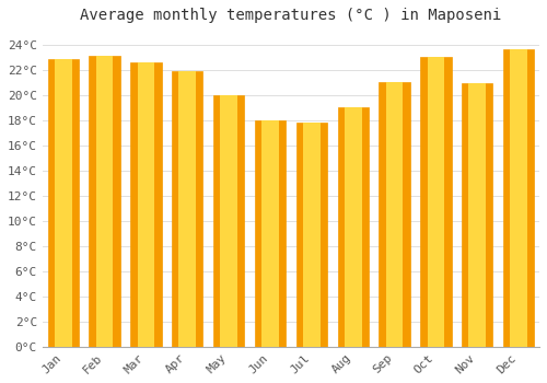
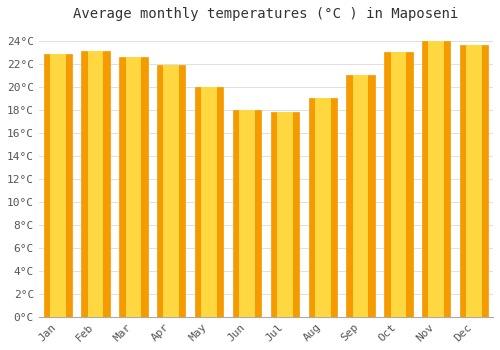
Nov: 20.9°C -> 24.0°C
